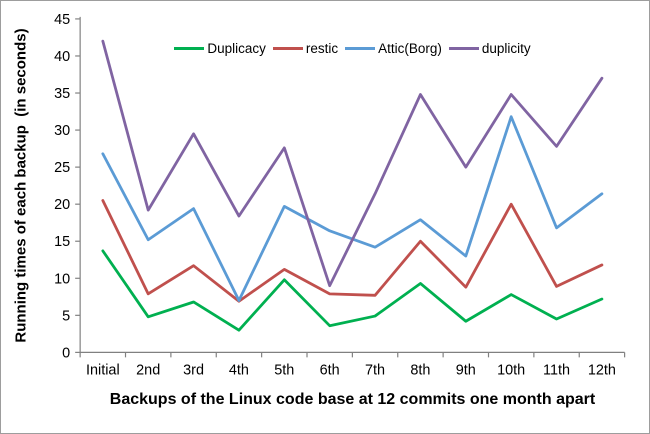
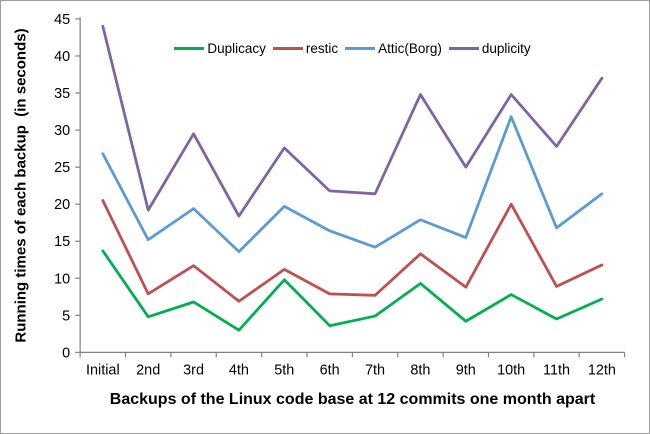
duplicity/Initial: 42 -> 44
Attic(Borg)/4th: 7 -> 14
duplicity/6th: 9 -> 22
restic/8th: 15 -> 13
Attic(Borg)/9th: 13 -> 16
